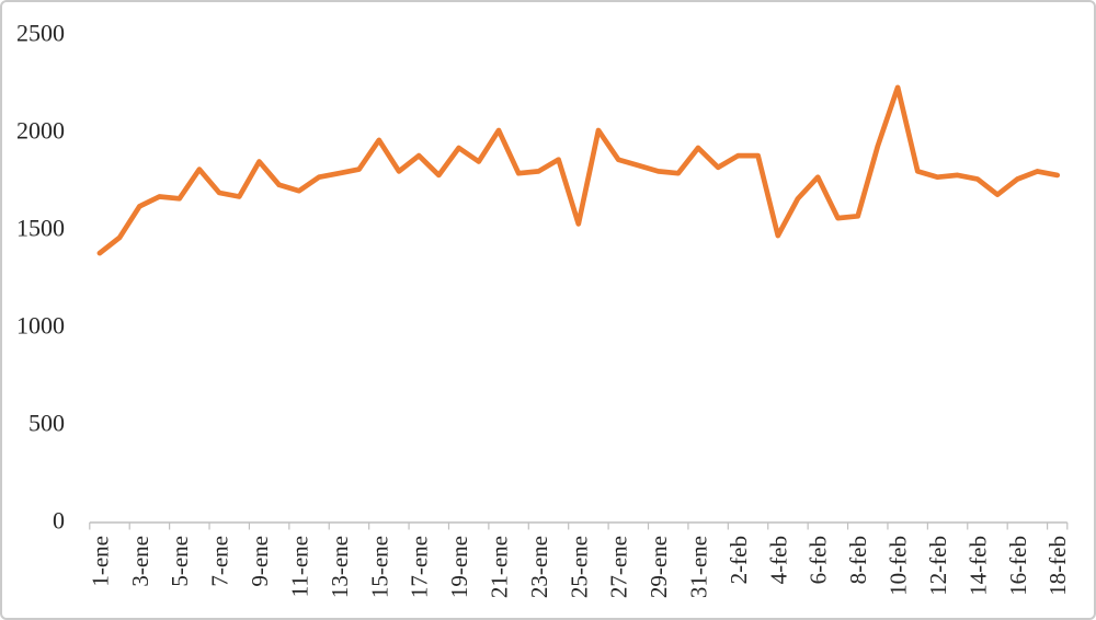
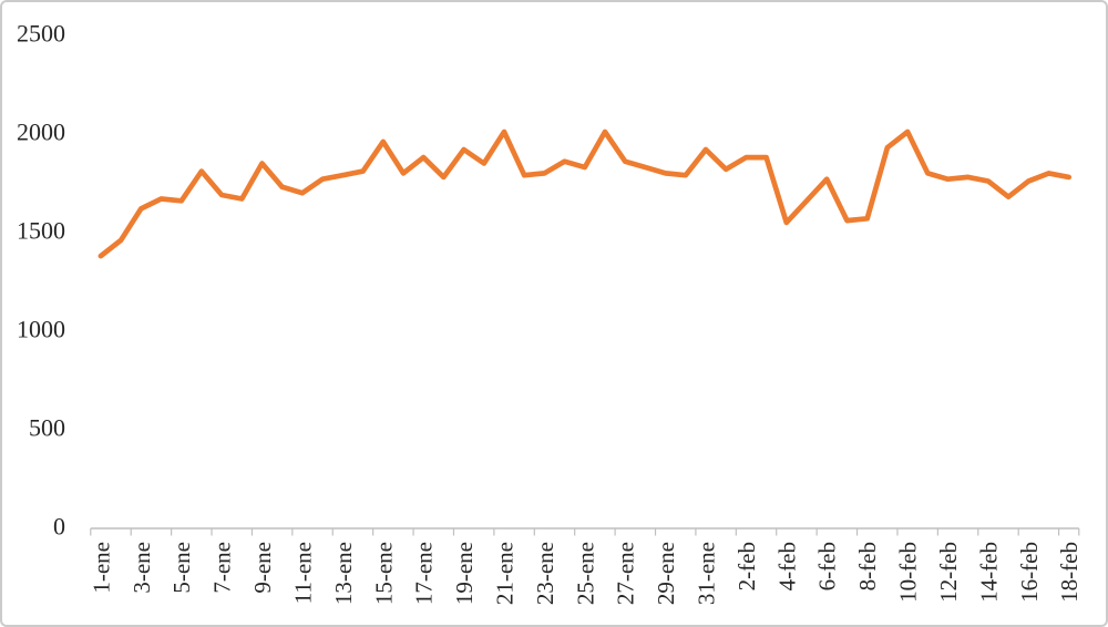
25-ene: 1520 -> 1820
4-feb: 1460 -> 1540
10-feb: 2220 -> 2000
